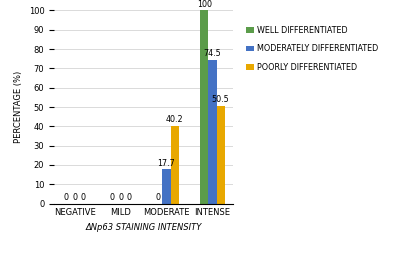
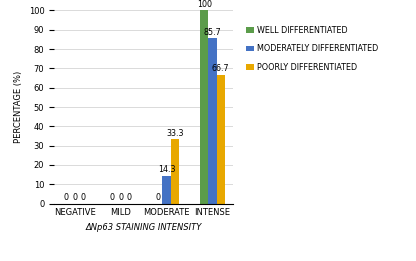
MODERATELY DIFFERENTIATED/MODERATE: 17.7 -> 14.3
POORLY DIFFERENTIATED/MODERATE: 40.2 -> 33.3
MODERATELY DIFFERENTIATED/INTENSE: 74.5 -> 85.7
POORLY DIFFERENTIATED/INTENSE: 50.5 -> 66.7
